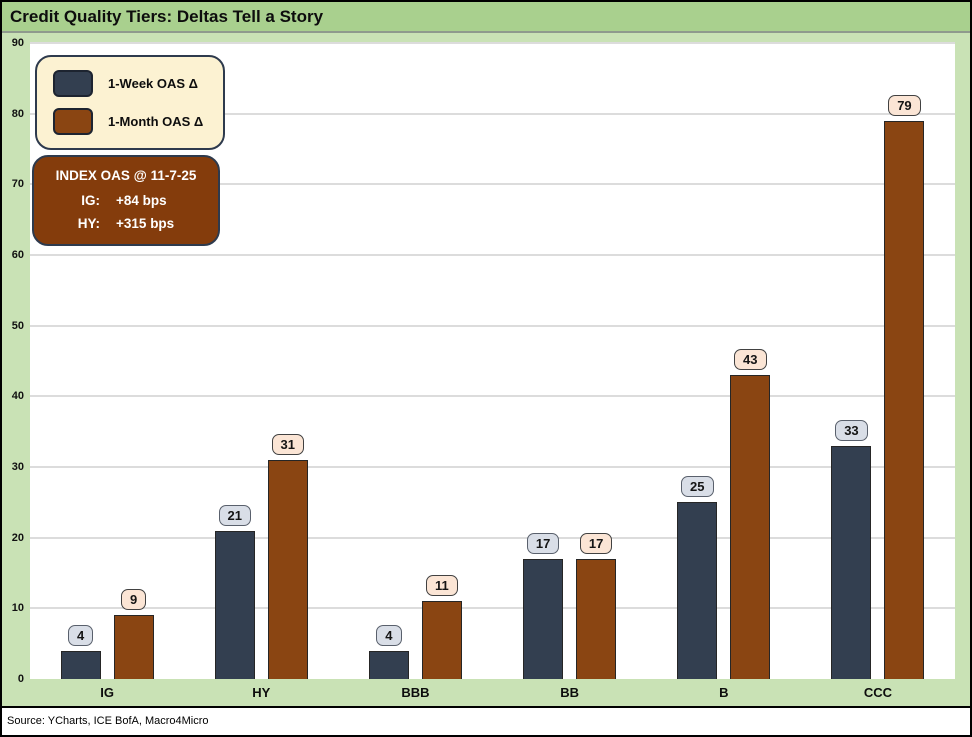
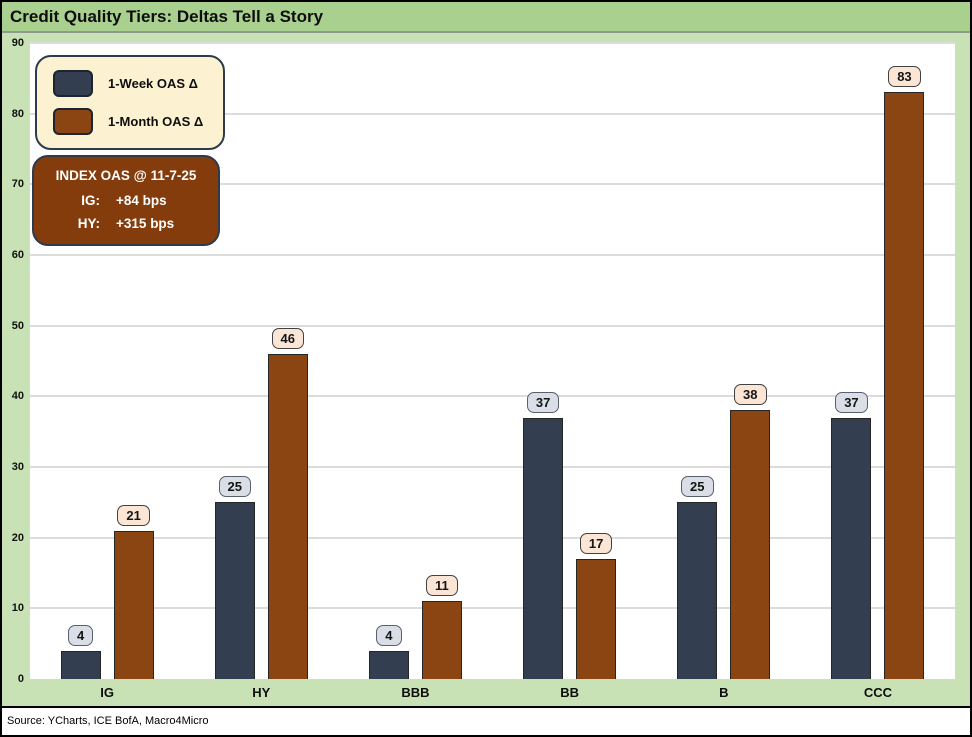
1-Month OAS Δ/IG: 9 -> 21
1-Week OAS Δ/HY: 21 -> 25
1-Month OAS Δ/HY: 31 -> 46
1-Week OAS Δ/BB: 17 -> 37
1-Month OAS Δ/B: 43 -> 38
1-Week OAS Δ/CCC: 33 -> 37
1-Month OAS Δ/CCC: 79 -> 83
